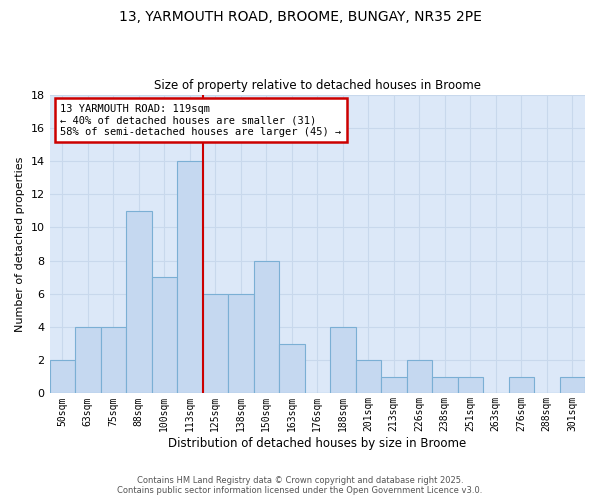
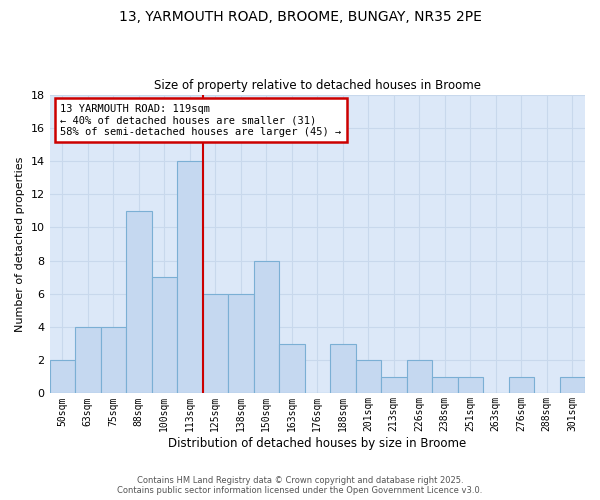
188sqm: 4 -> 3
